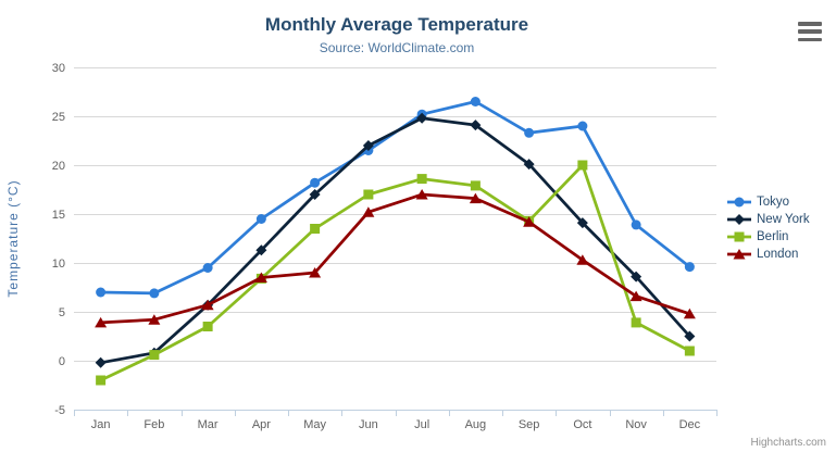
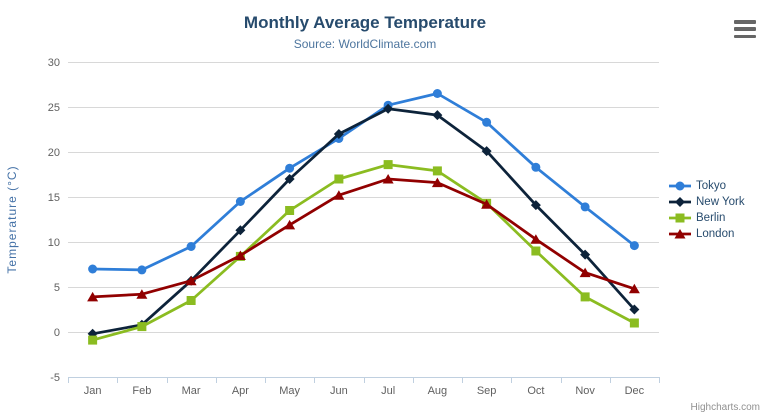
Berlin/Jan: -2 -> -1
London/May: 9 -> 12
Tokyo/Oct: 24 -> 18
Berlin/Oct: 20 -> 9
